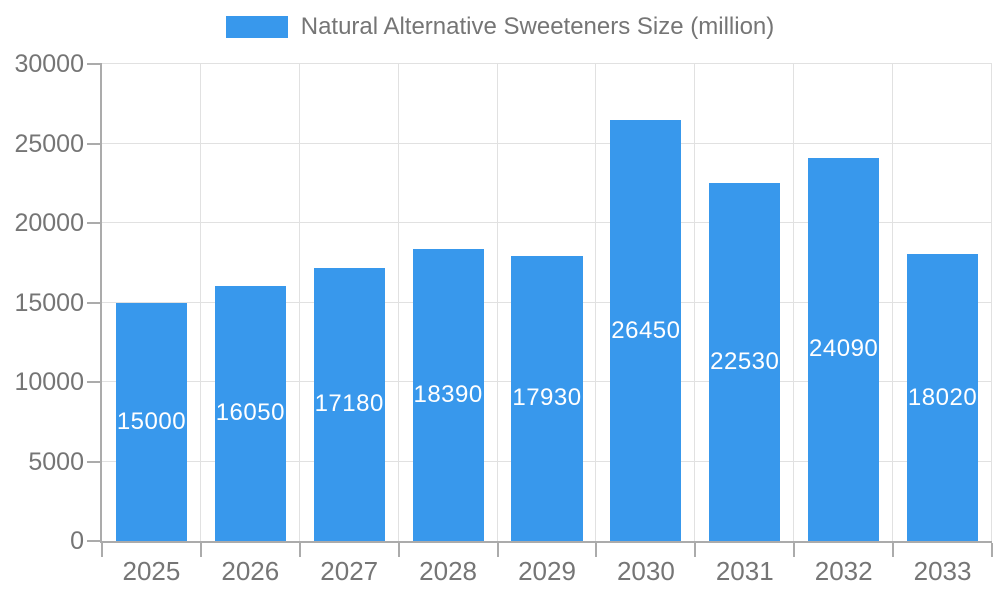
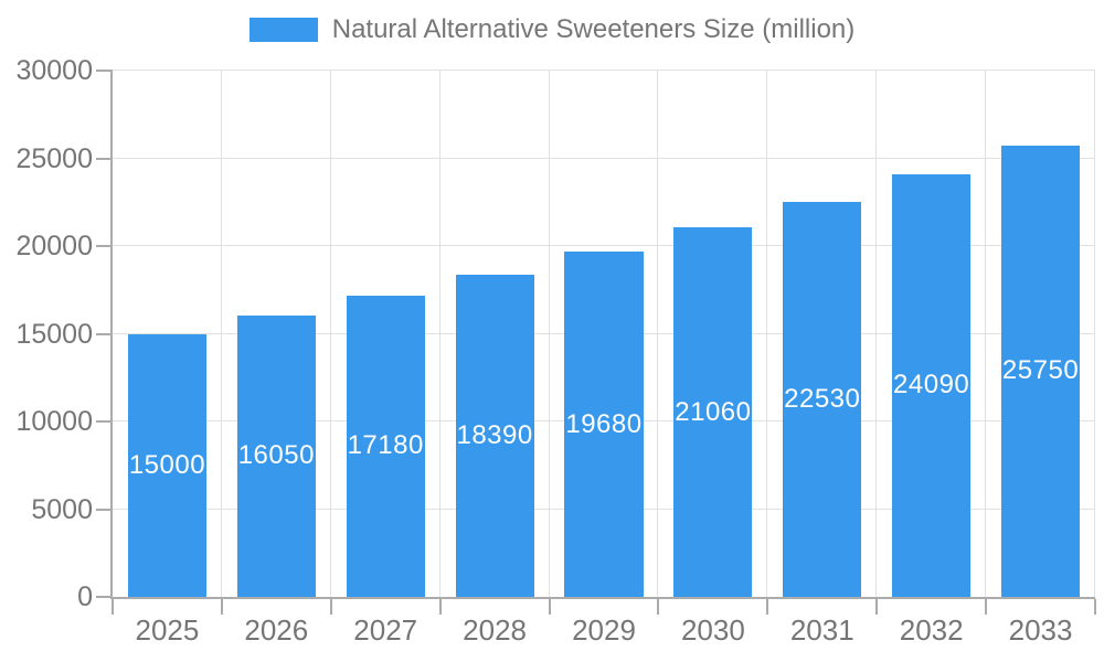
2029: 17930 -> 19680
2030: 26450 -> 21060
2033: 18020 -> 25750
